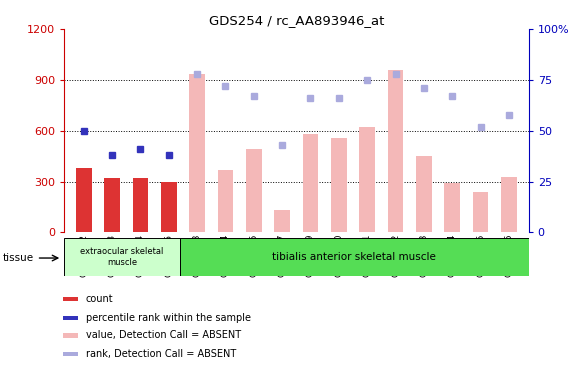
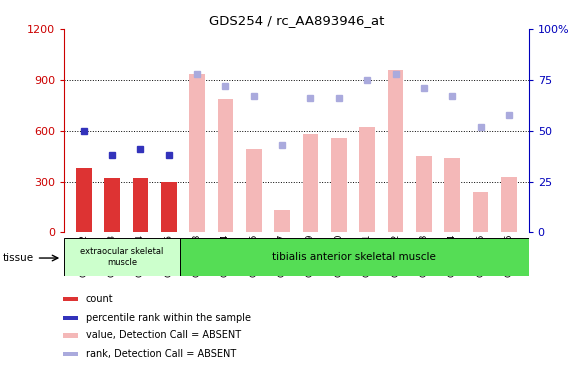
GSM5554: 370 -> 790
GSM5564: 290 -> 440
